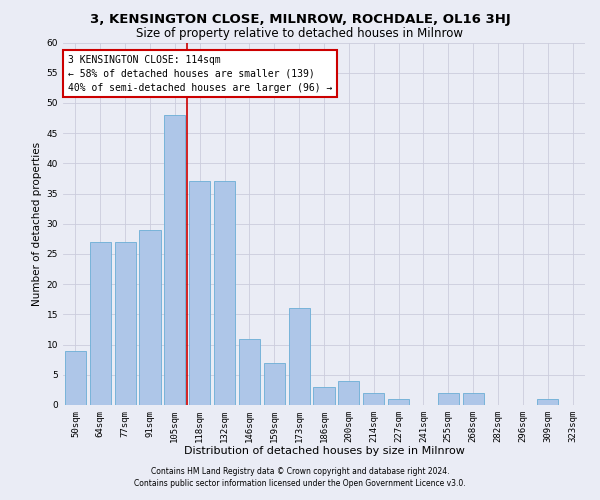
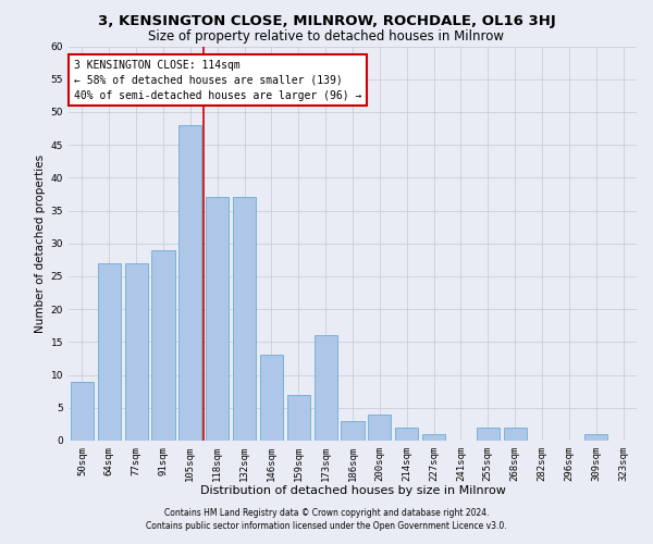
146sqm: 11 -> 13
